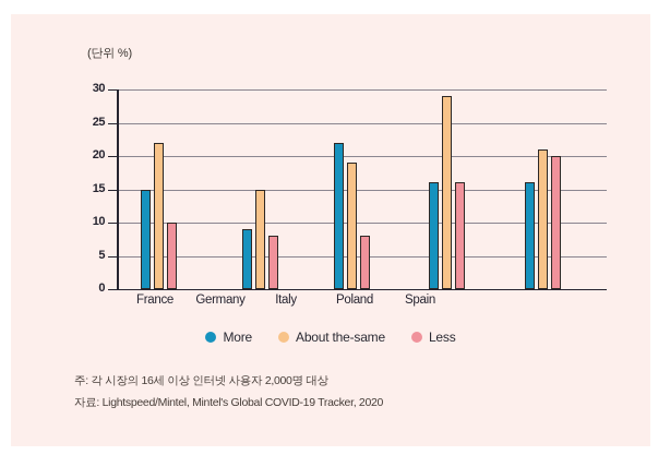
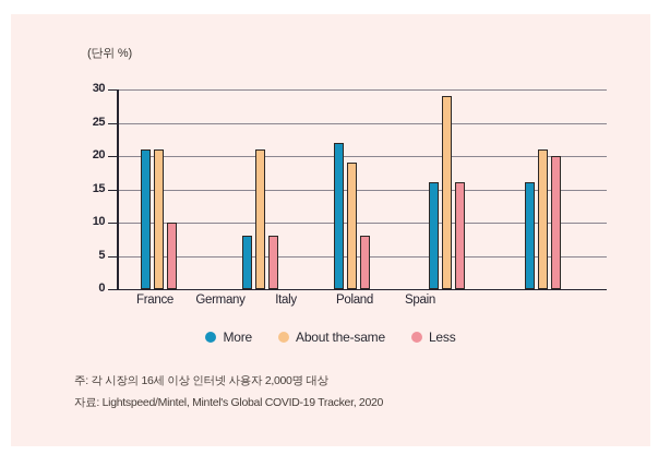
More/France: 15 -> 21
About the-same/France: 22 -> 21
More/Germany: 9 -> 8
About the-same/Germany: 15 -> 21
